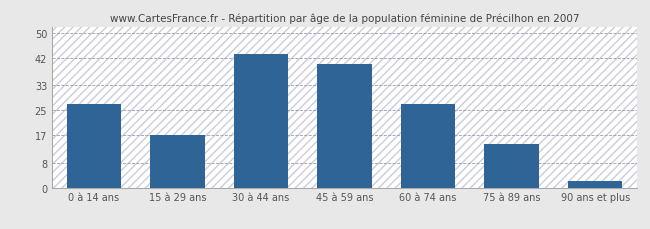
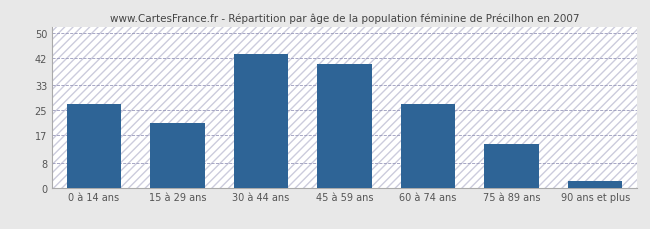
15 à 29 ans: 17 -> 21
